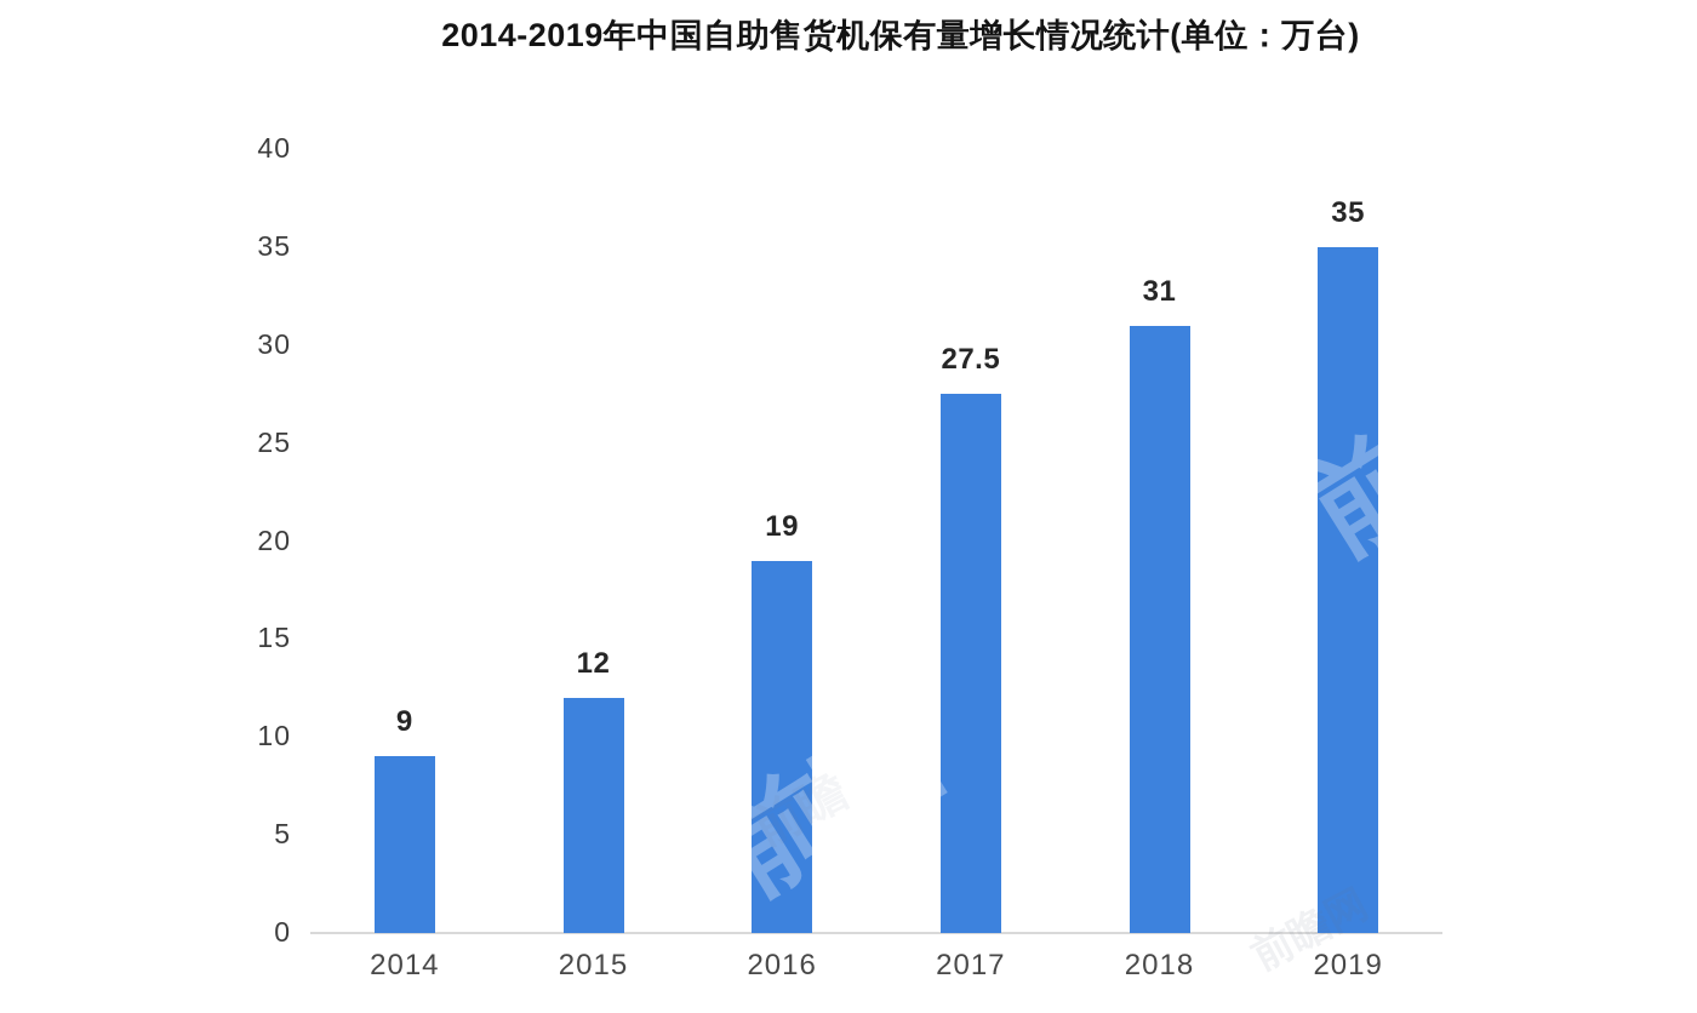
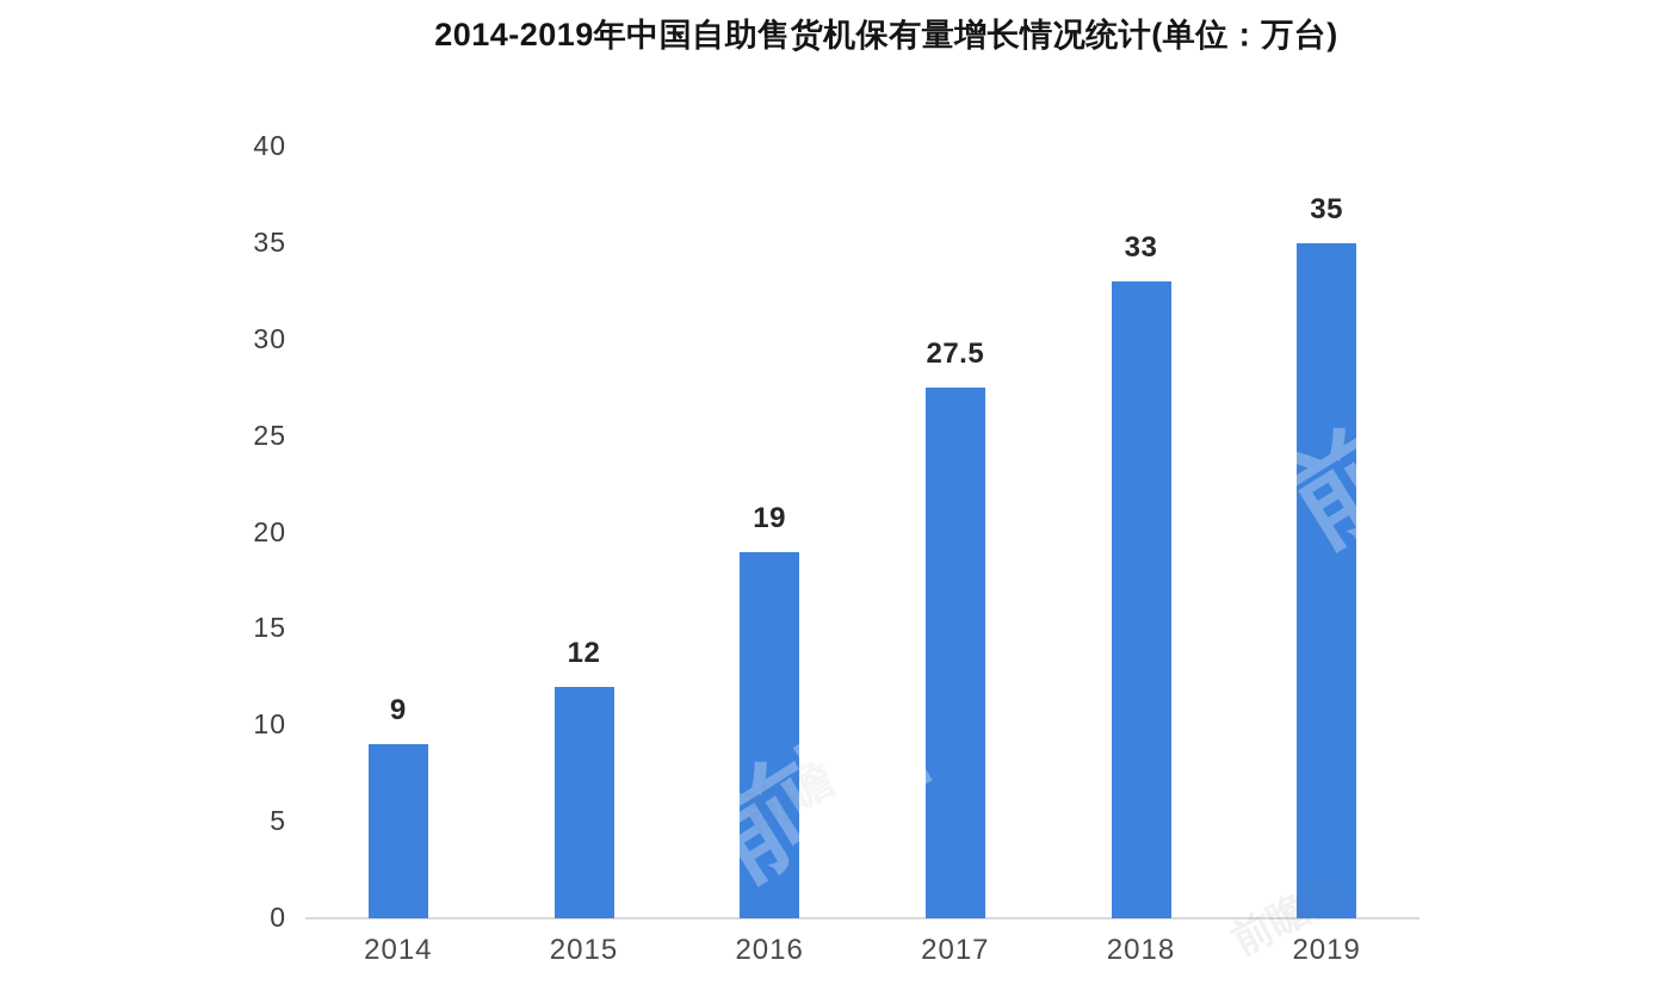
2018: 31 -> 33
